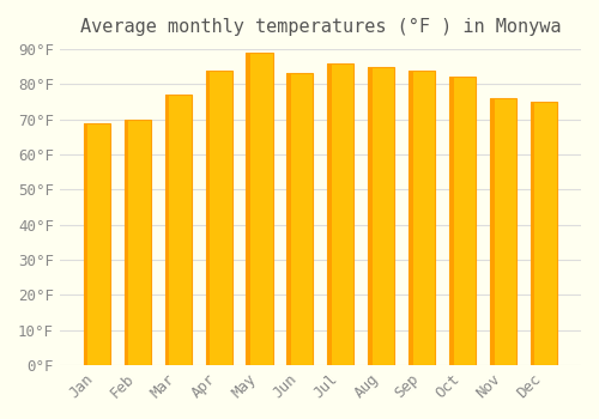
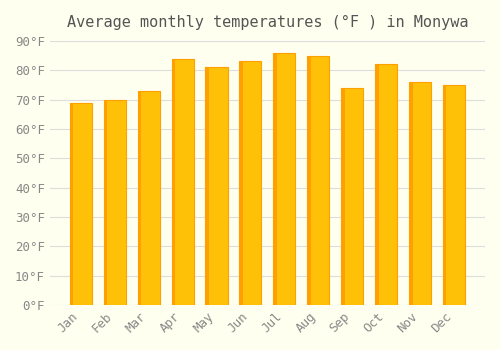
Mar: 77°F -> 73°F
May: 89°F -> 81°F
Sep: 84°F -> 74°F
